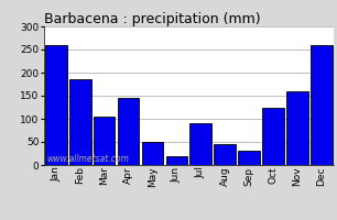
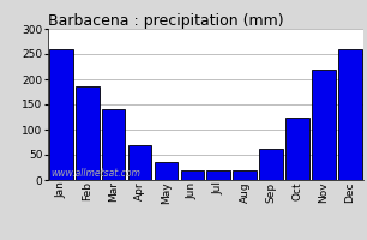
Mar: 105 -> 140
Apr: 145 -> 68
May: 50 -> 35
Jul: 90 -> 20
Aug: 45 -> 20
Sep: 30 -> 63
Nov: 160 -> 220
